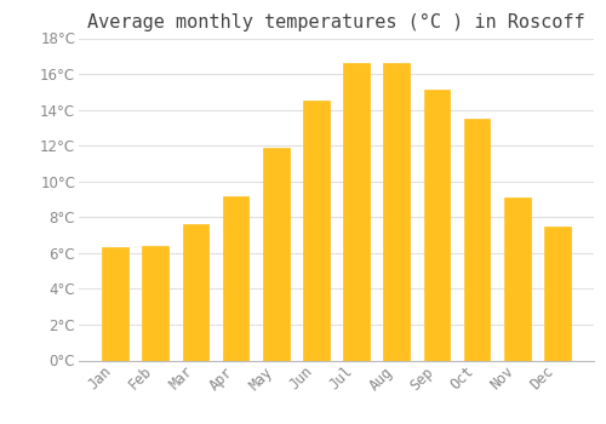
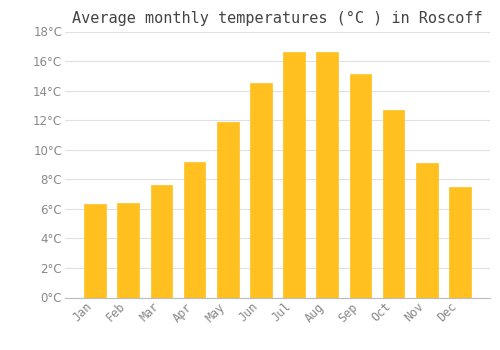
Oct: 13.5°C -> 12.7°C
